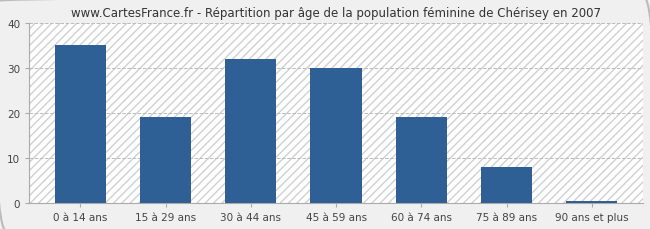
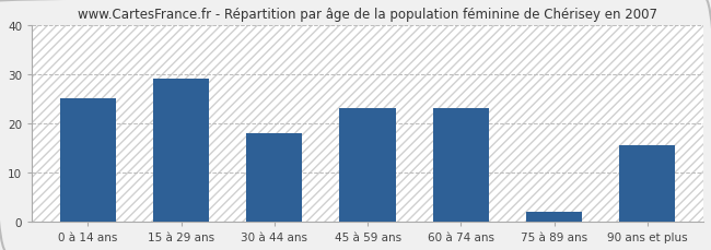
0 à 14 ans: 35.0 -> 25.0
15 à 29 ans: 19.0 -> 29.0
30 à 44 ans: 32.0 -> 18.0
45 à 59 ans: 30.0 -> 23.0
60 à 74 ans: 19.0 -> 23.0
75 à 89 ans: 8.0 -> 2.0
90 ans et plus: 0.5 -> 15.5
